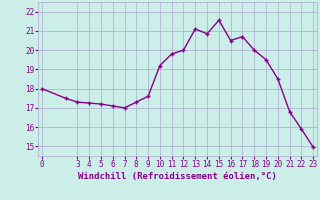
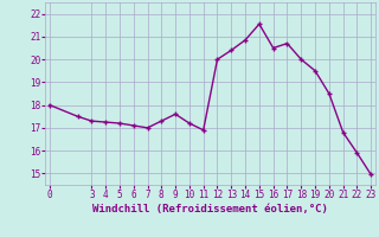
10: 19.2 -> 17.2
11: 19.8 -> 16.9
13: 21.1 -> 20.4
